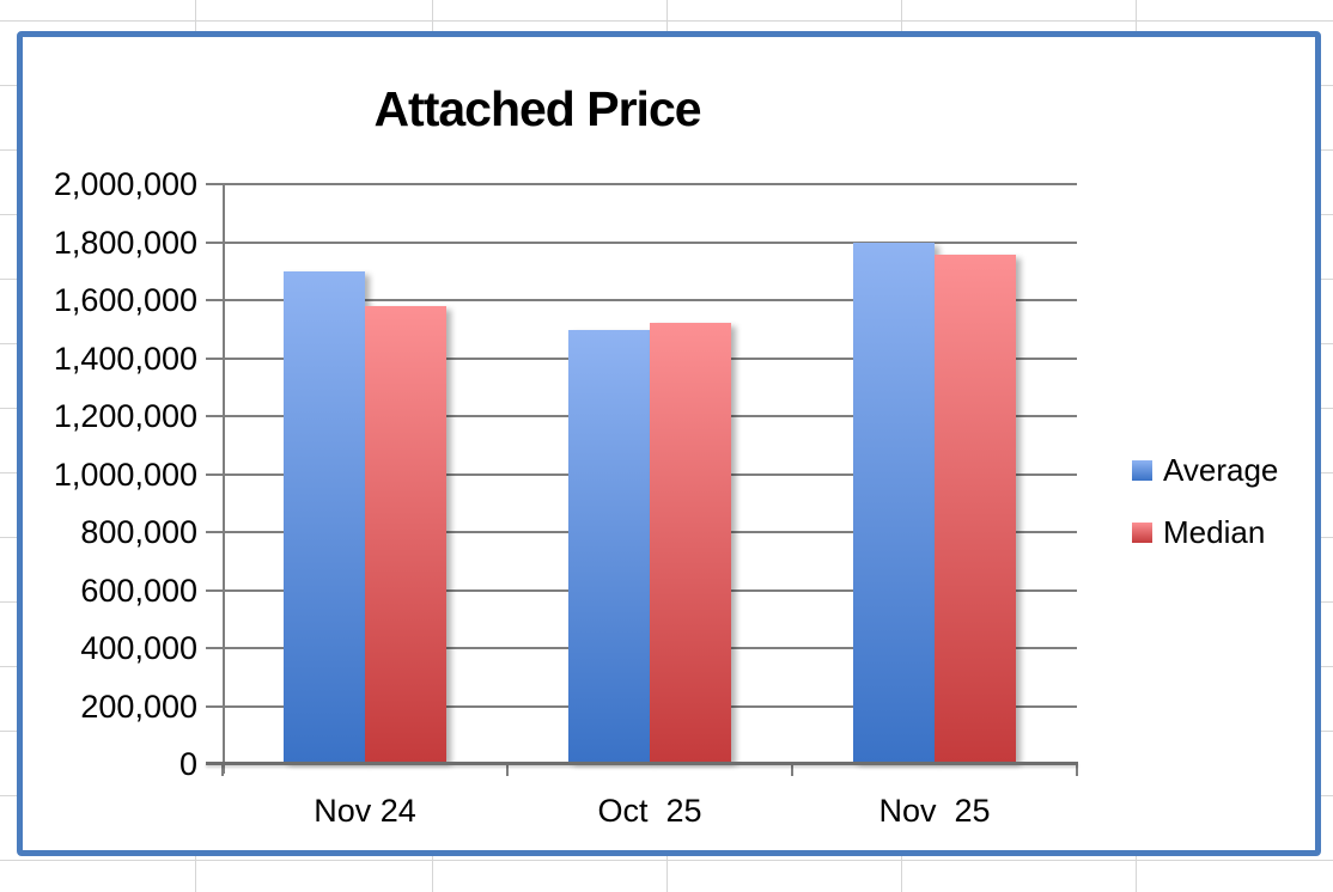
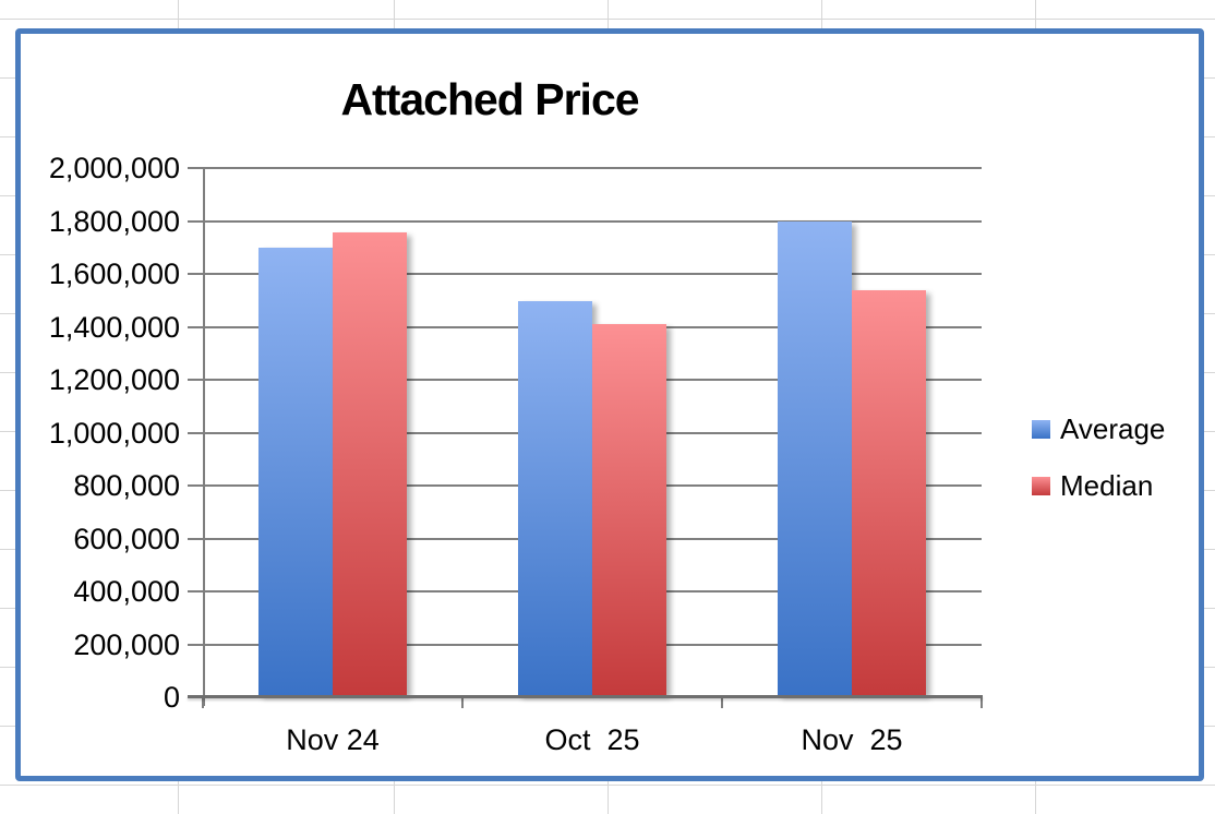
Median/Nov 24: 1570000 -> 1750000
Median/Oct 25: 1510000 -> 1400000
Median/Nov 25: 1750000 -> 1530000
